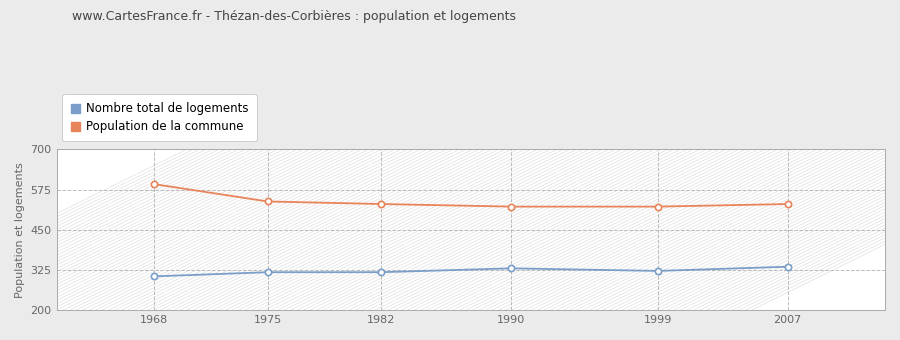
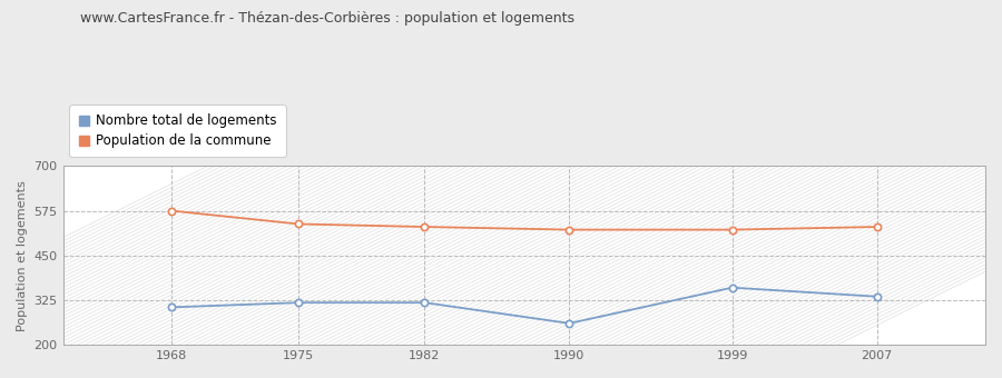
Population de la commune/1968: 592 -> 575
Nombre total de logements/1990: 330 -> 260
Nombre total de logements/1999: 322 -> 360
